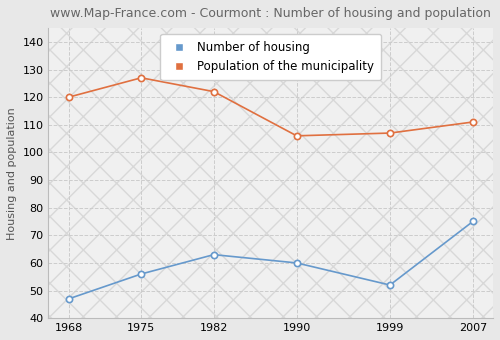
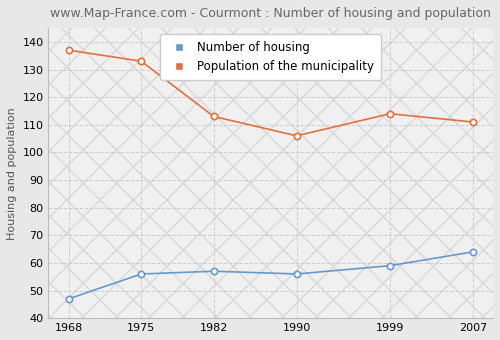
Population of the municipality/1968: 120 -> 137
Population of the municipality/1975: 127 -> 133
Number of housing/1982: 63 -> 57
Population of the municipality/1982: 122 -> 113
Number of housing/1990: 60 -> 56
Number of housing/1999: 52 -> 59
Population of the municipality/1999: 107 -> 114
Number of housing/2007: 75 -> 64
